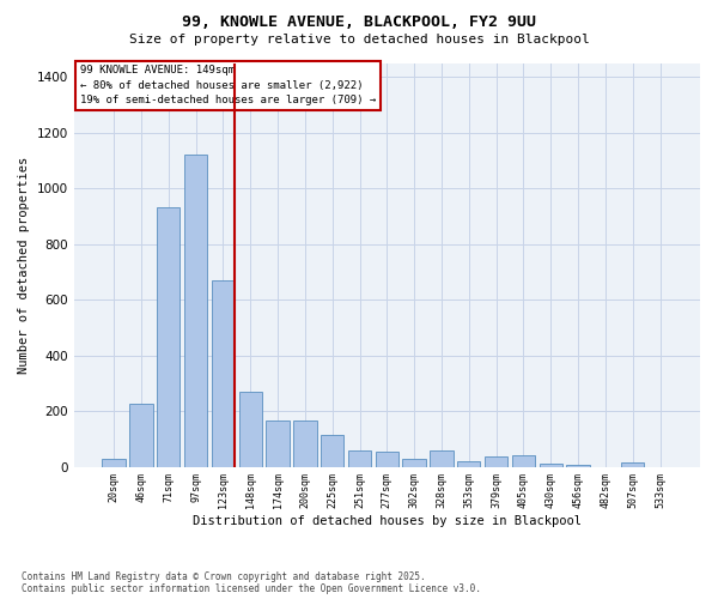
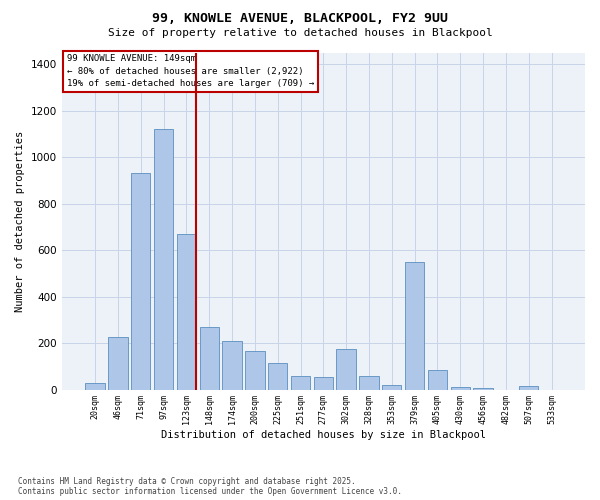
174sqm: 165 -> 210
302sqm: 30 -> 175
379sqm: 35 -> 550
405sqm: 40 -> 85
